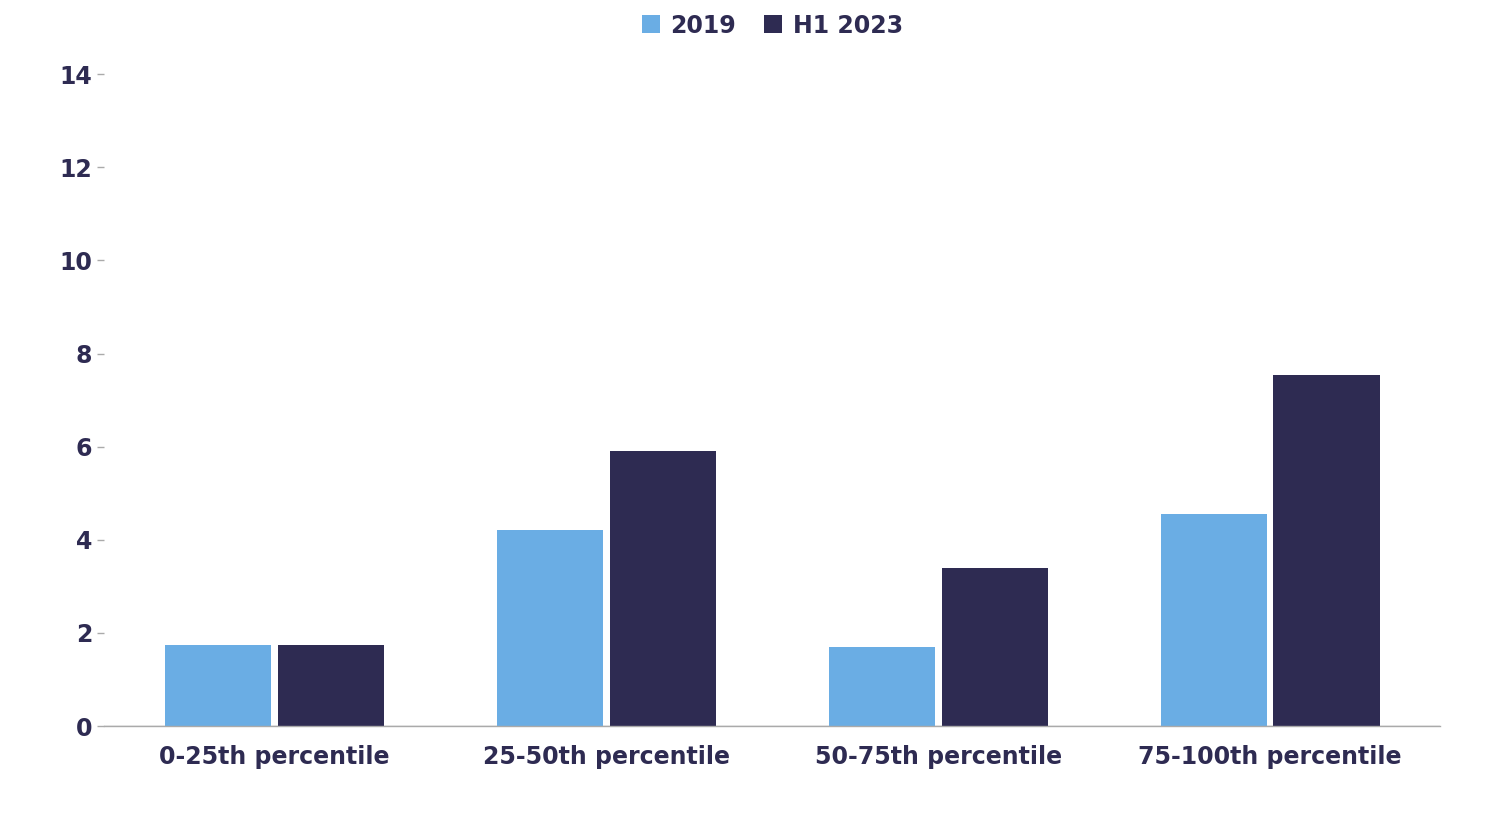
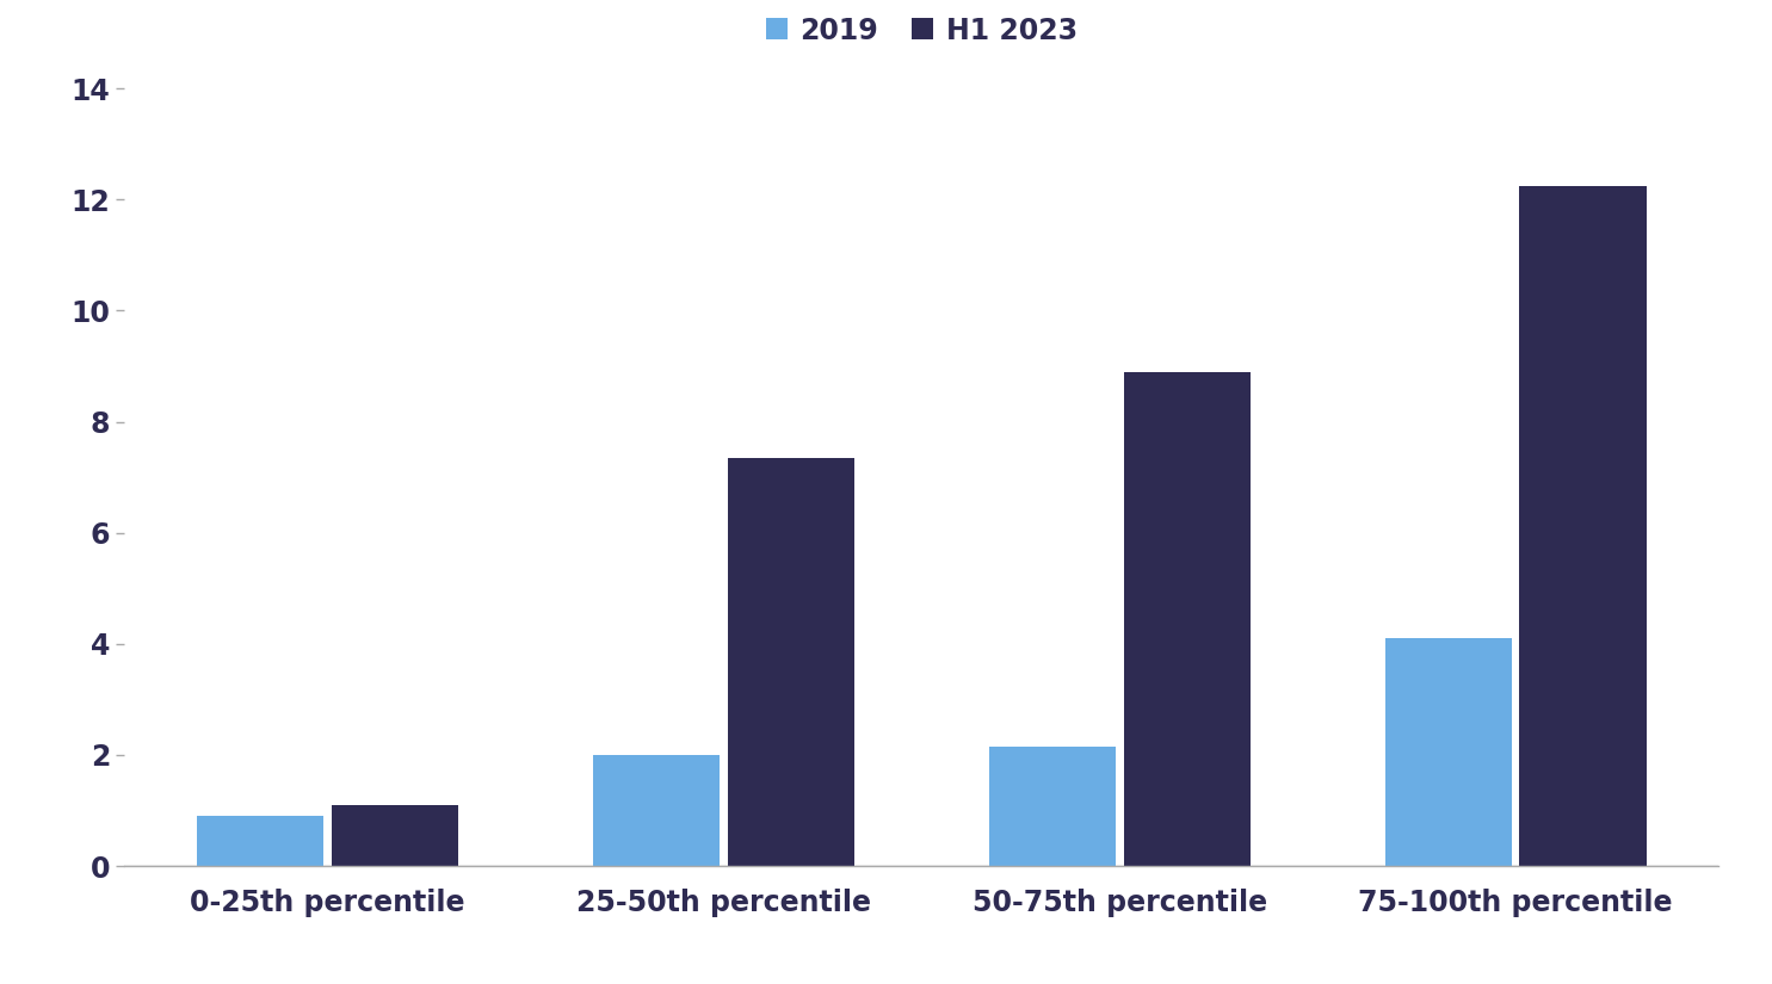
2019/0-25th percentile: 1.75 -> 0.90
H1 2023/0-25th percentile: 1.75 -> 1.10
2019/25-50th percentile: 4.20 -> 2.00
H1 2023/25-50th percentile: 5.90 -> 7.35
2019/50-75th percentile: 1.70 -> 2.15
H1 2023/50-75th percentile: 3.40 -> 8.90
2019/75-100th percentile: 4.55 -> 4.10
H1 2023/75-100th percentile: 7.55 -> 12.25
